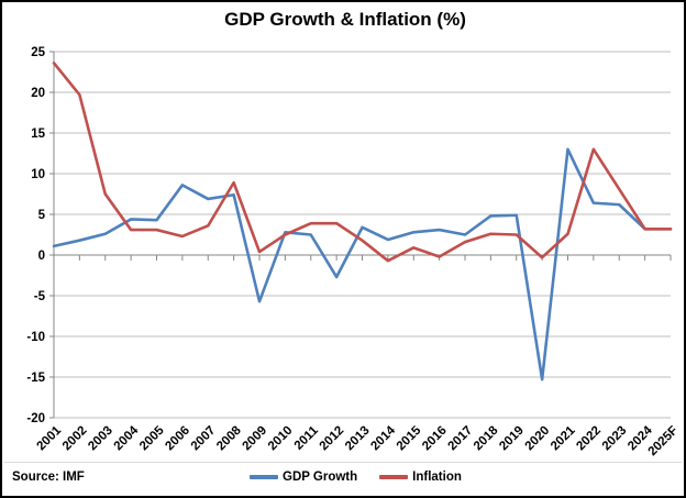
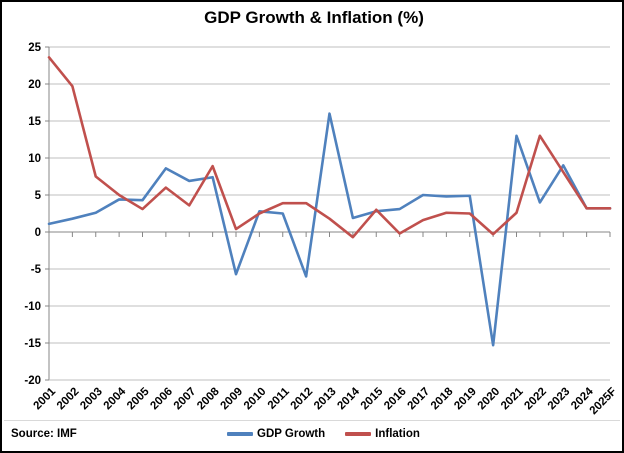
Inflation/2004: 3 -> 5
Inflation/2006: 2 -> 6
GDP Growth/2012: -3 -> -6
GDP Growth/2013: 3 -> 16
Inflation/2015: 1 -> 3
GDP Growth/2017: 2 -> 5
GDP Growth/2022: 6 -> 4
GDP Growth/2023: 6 -> 9
